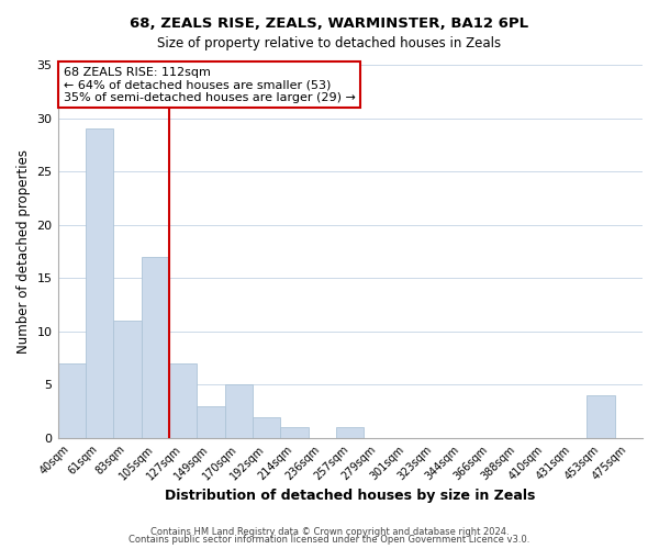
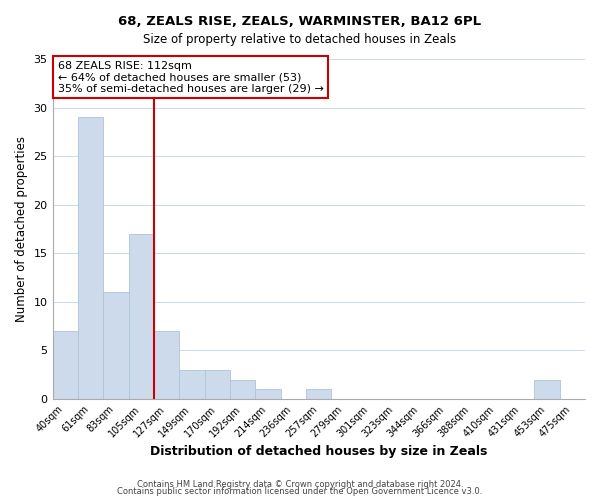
170sqm: 5 -> 3
453sqm: 4 -> 2
